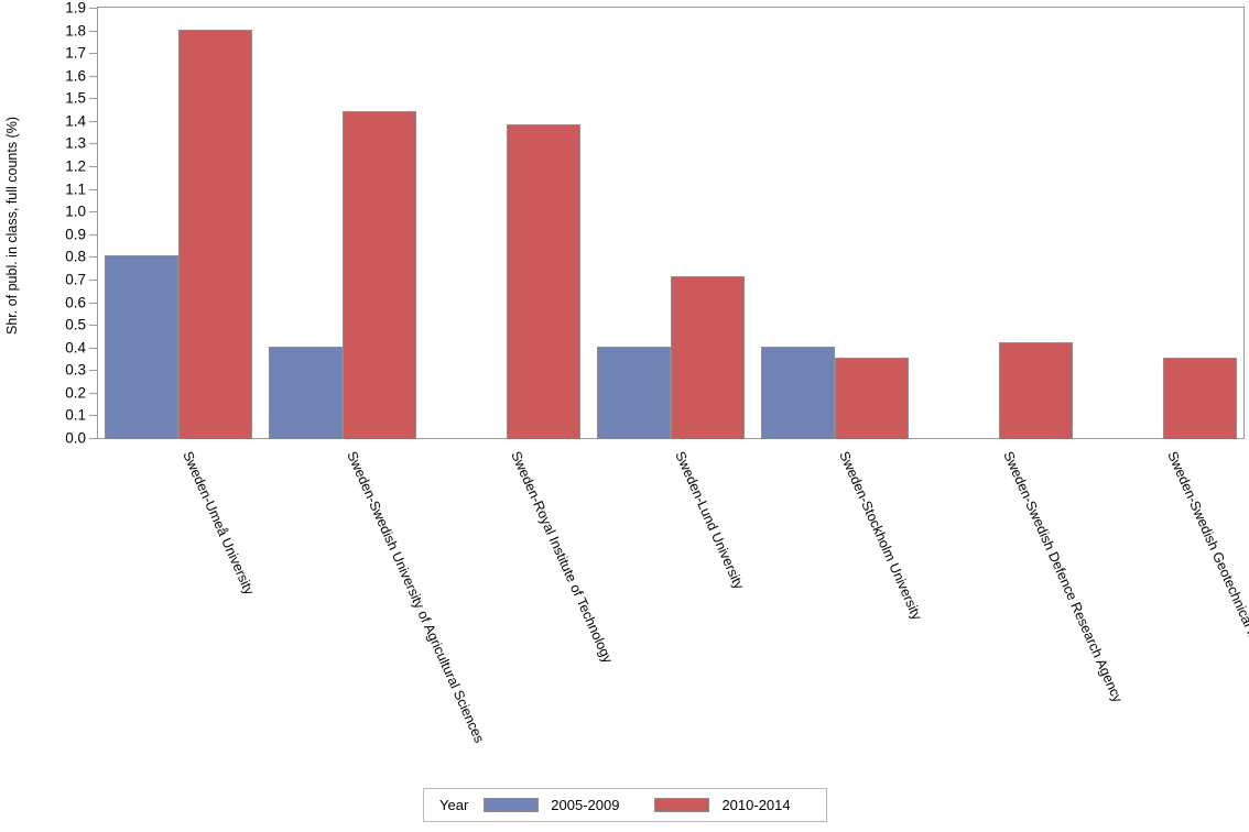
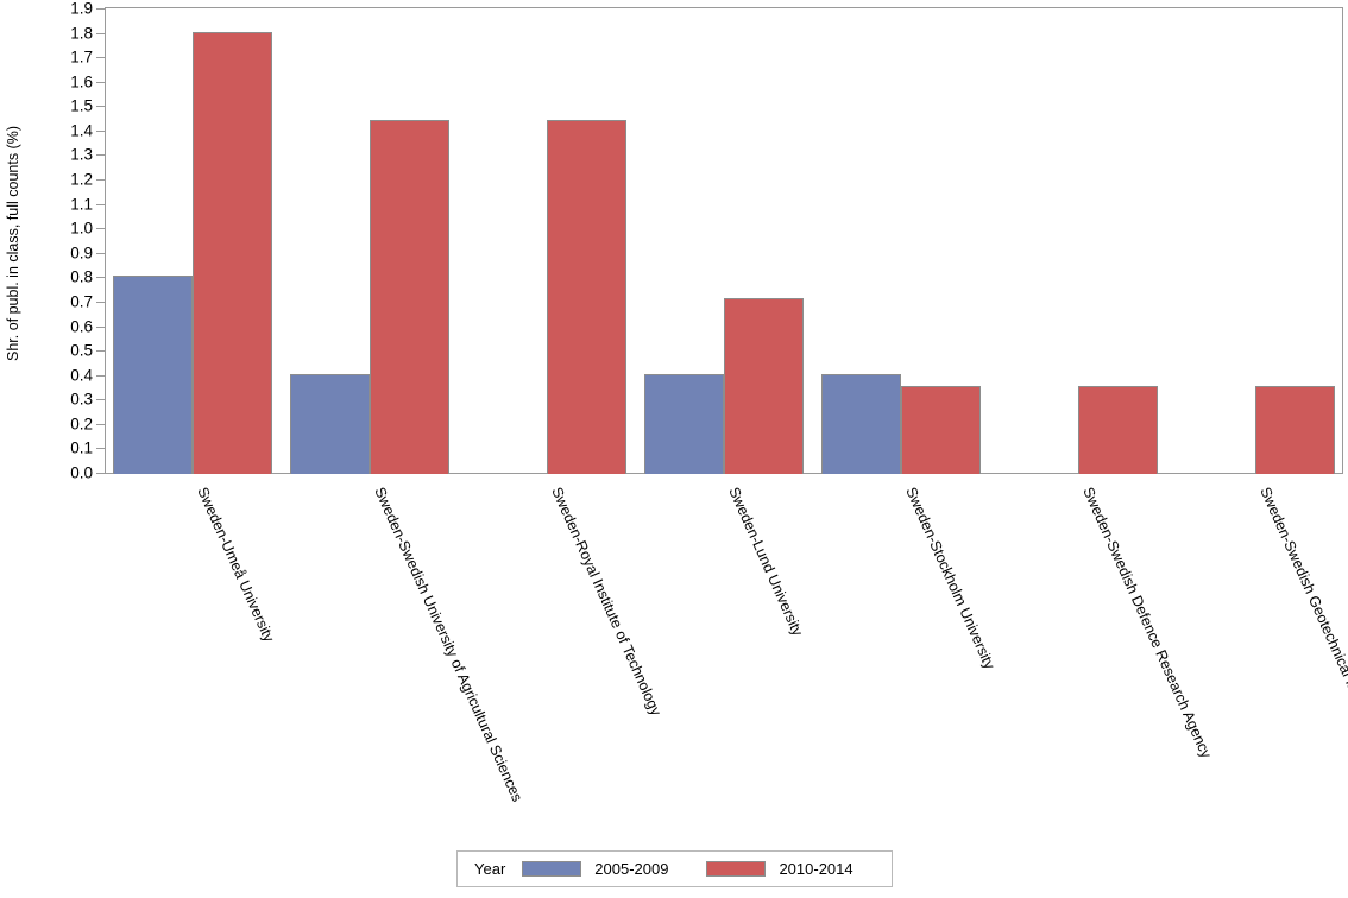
2010-2014/Sweden-Royal Institute of Technology: 1.39 -> 1.45
2010-2014/Sweden-Swedish Defence Research Agency: 0.43 -> 0.36
